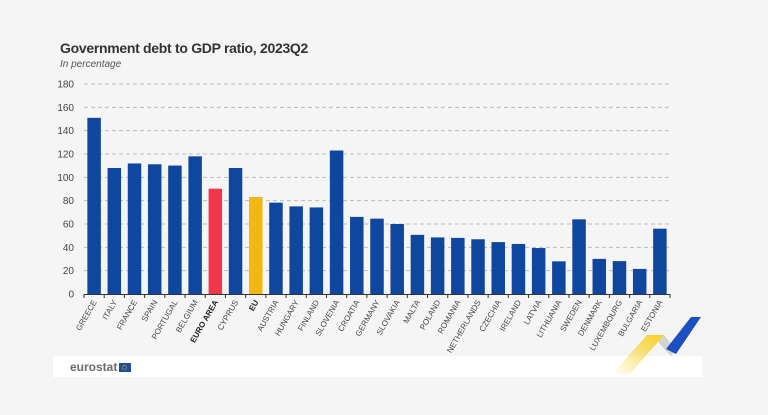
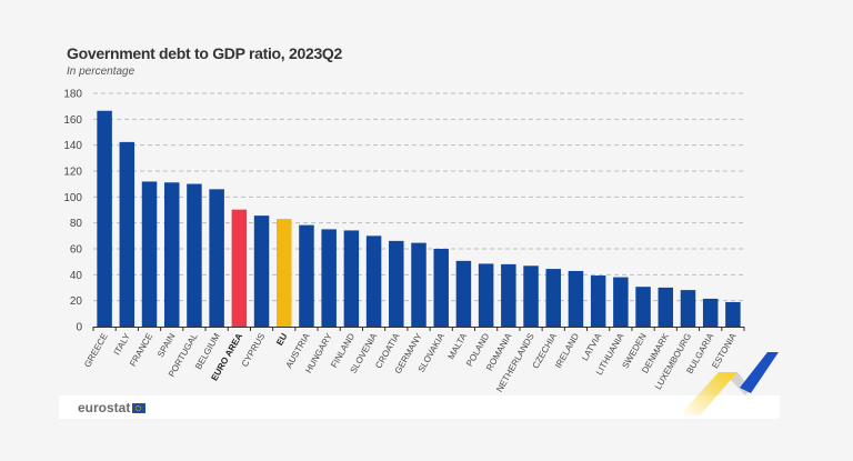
GREECE: 151 -> 166
ITALY: 108 -> 142
BELGIUM: 118 -> 106
CYPRUS: 108 -> 86
SLOVENIA: 123 -> 70
LITHUANIA: 28 -> 38
SWEDEN: 64 -> 31
ESTONIA: 56 -> 19
